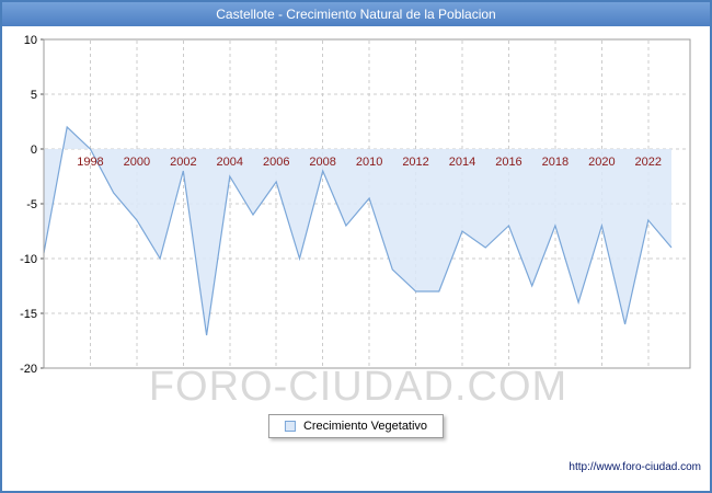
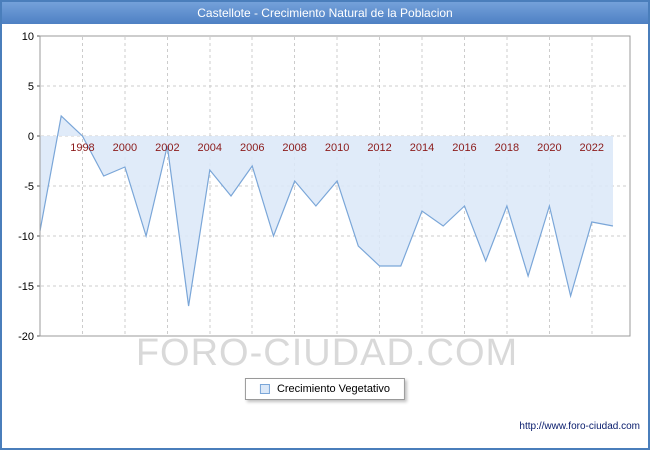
2000: -6.5 -> -3.1
2002: -2.0 -> -1.0
2004: -2.5 -> -3.4
2008: -2.0 -> -4.5
2022: -6.5 -> -8.6
